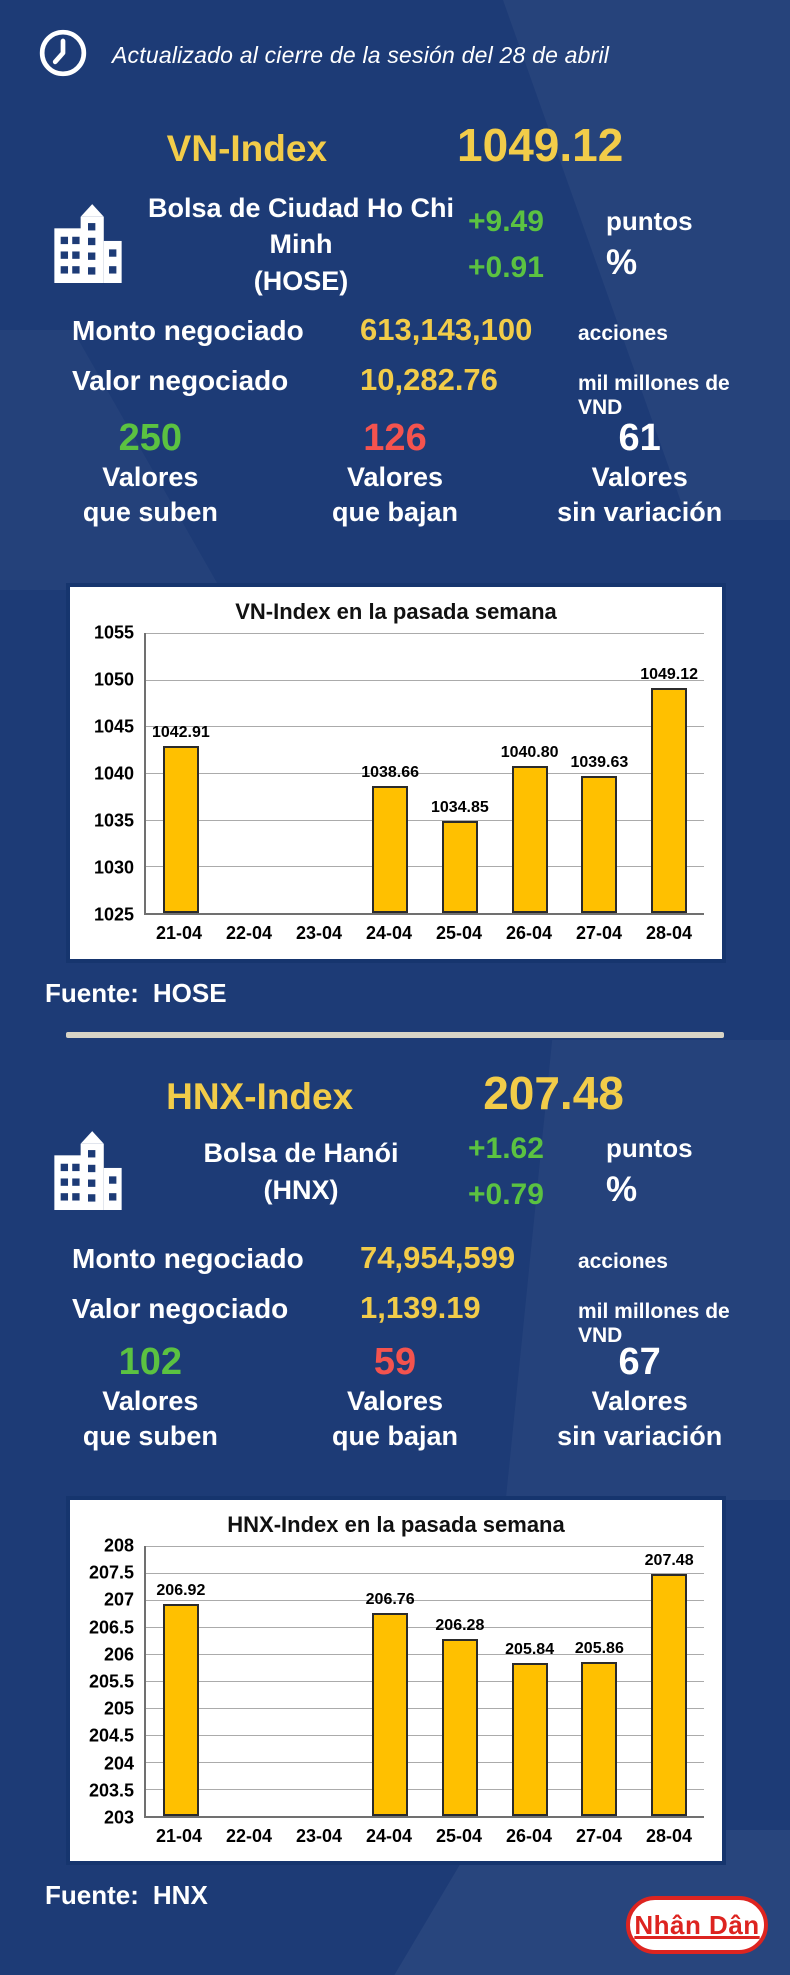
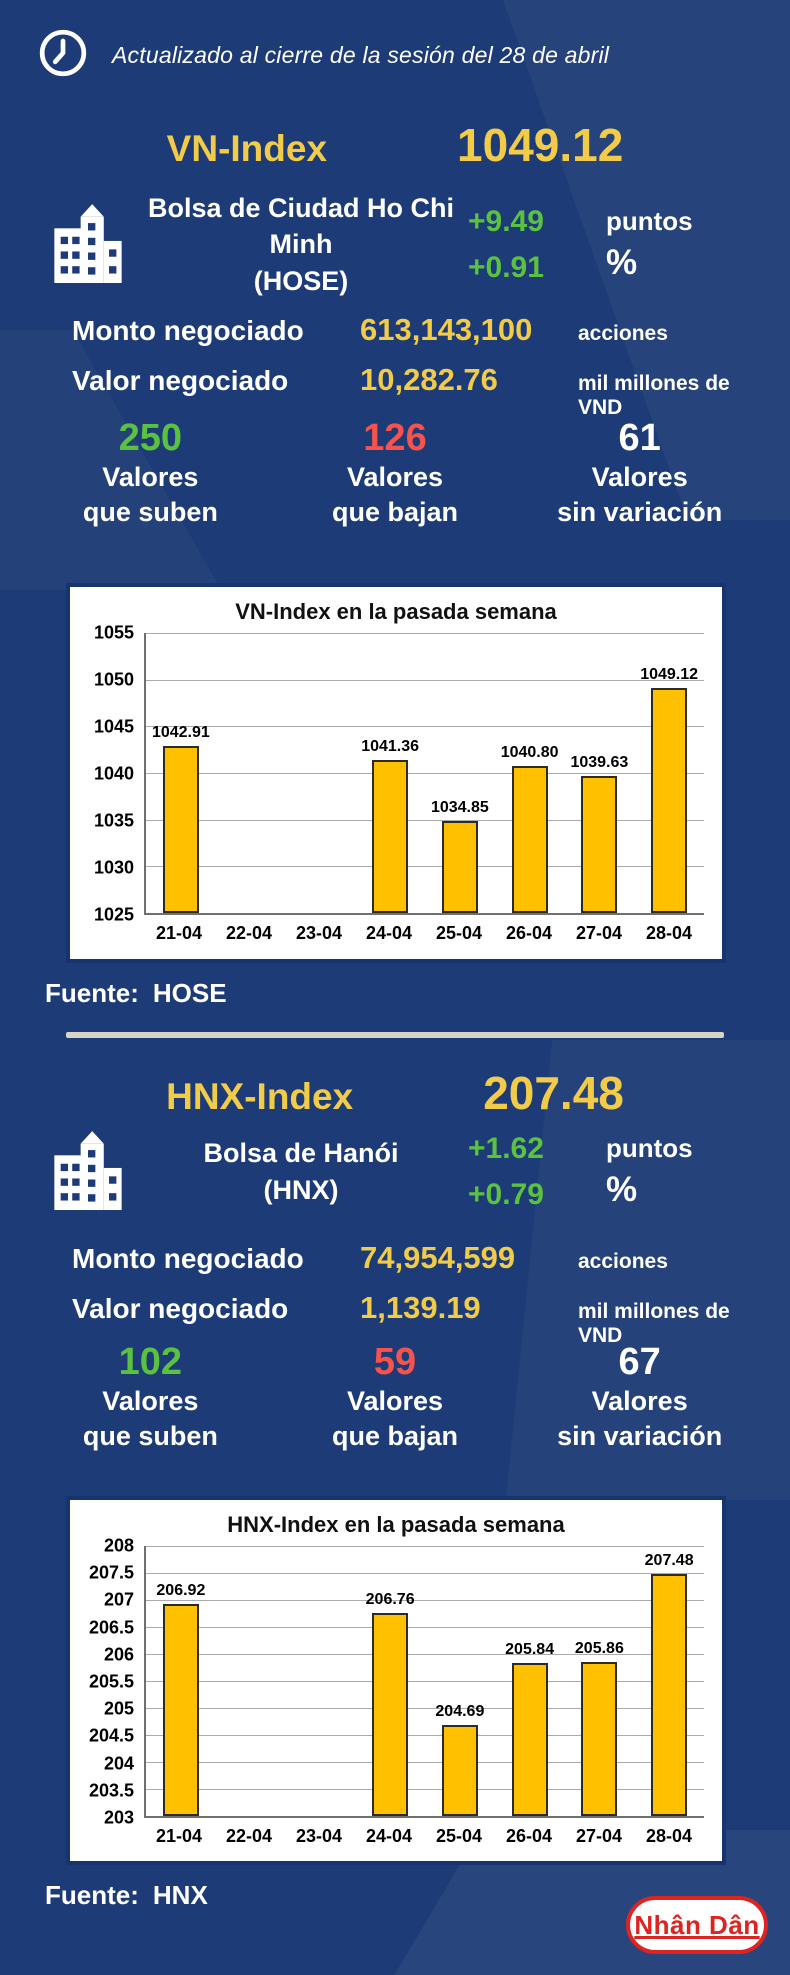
VN-Index en la pasada semana/24-04: 1038.66 -> 1041.36
HNX-Index en la pasada semana/25-04: 206.28 -> 204.69
